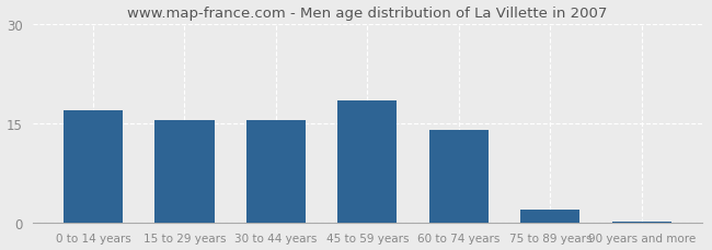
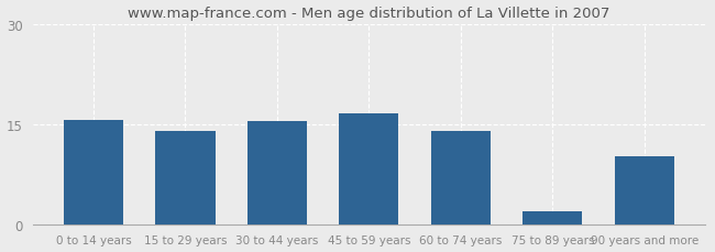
0 to 14 years: 17.0 -> 15.6
15 to 29 years: 15.5 -> 14.0
45 to 59 years: 18.5 -> 16.6
90 years and more: 0.2 -> 10.2
